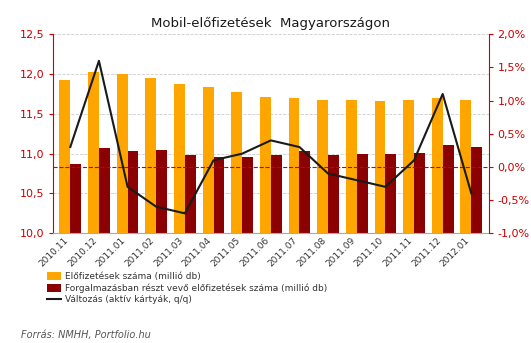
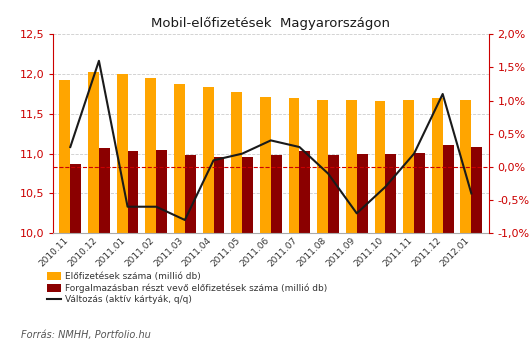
Változás (aktív kártyák, q/q)/2011.01: -0,3% -> -0,6%
Változás (aktív kártyák, q/q)/2011.03: -0,7% -> -0,8%
Változás (aktív kártyák, q/q)/2011.09: -0,2% -> -0,7%
Változás (aktív kártyák, q/q)/2011.11: 0,1% -> 0,2%
